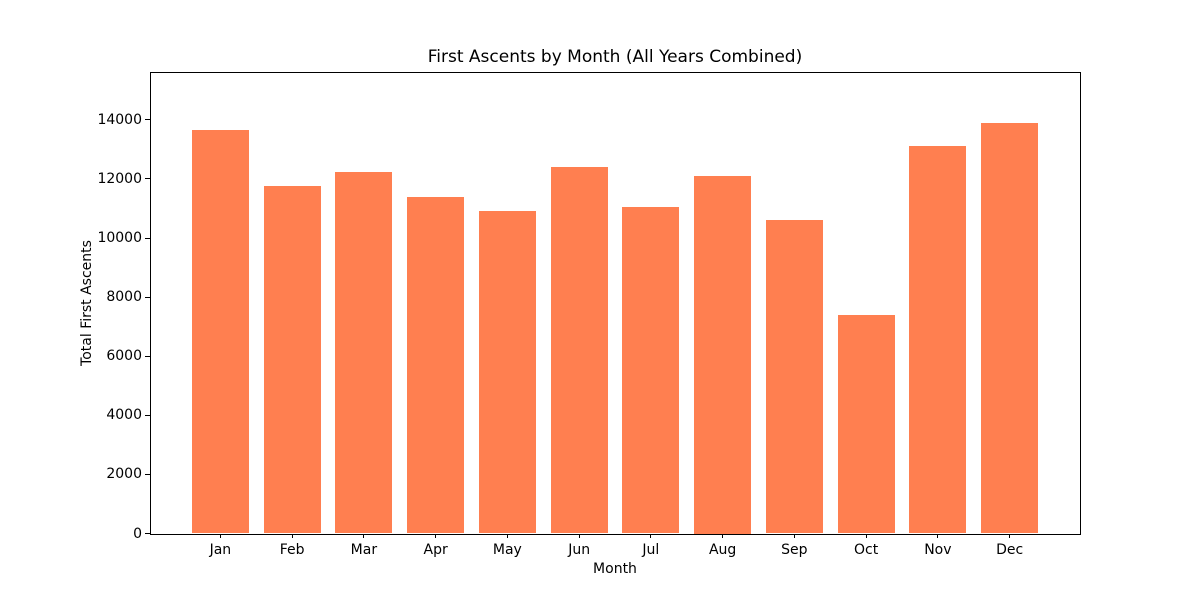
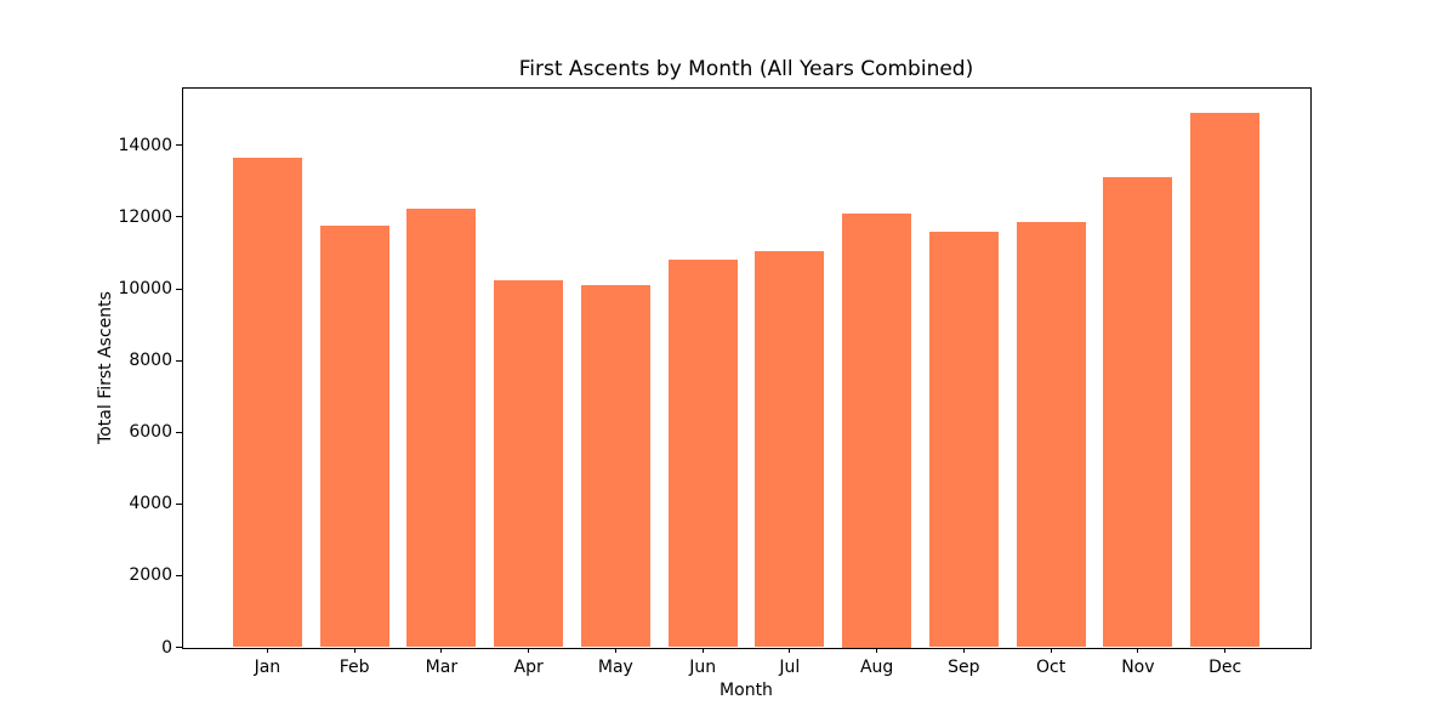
Apr: 11400 -> 10200
May: 10900 -> 10100
Jun: 12400 -> 10800
Sep: 10600 -> 11600
Oct: 7400 -> 11800
Dec: 13900 -> 14900
